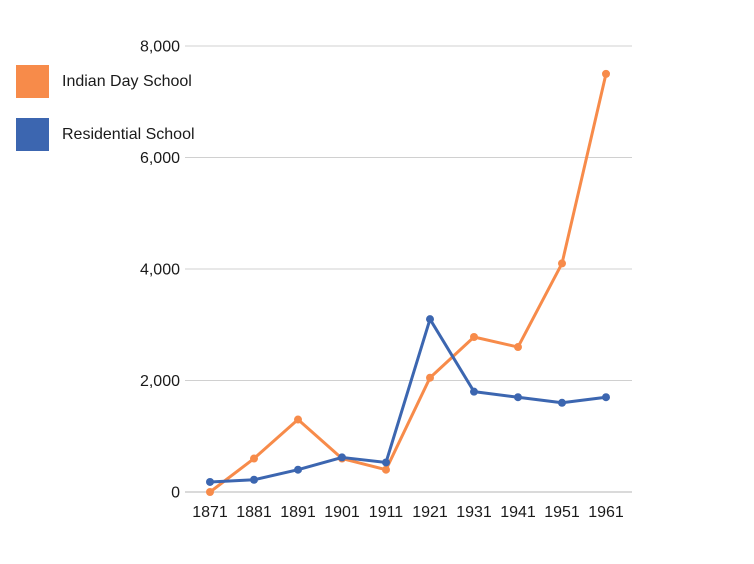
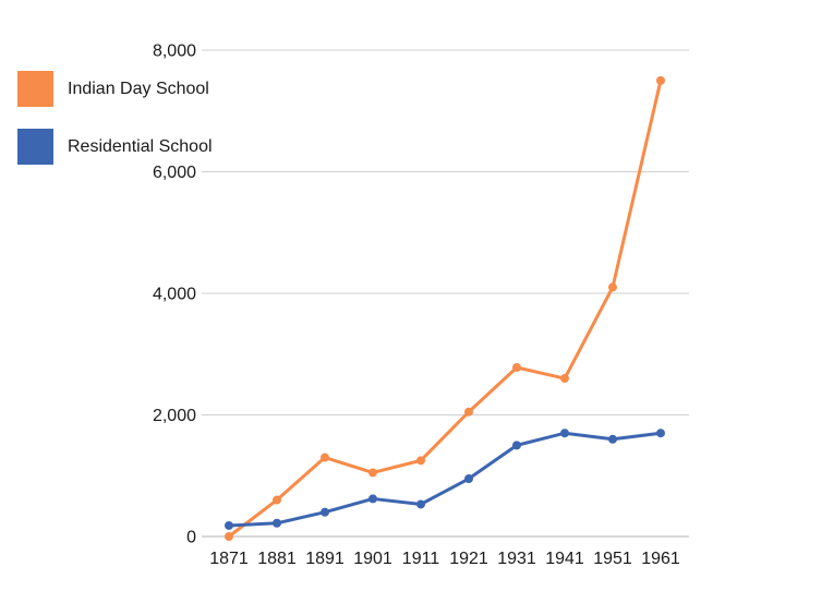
Indian Day School/1901: 600 -> 1000
Indian Day School/1911: 400 -> 1200
Residential School/1921: 3100 -> 1000
Residential School/1931: 1800 -> 1500
